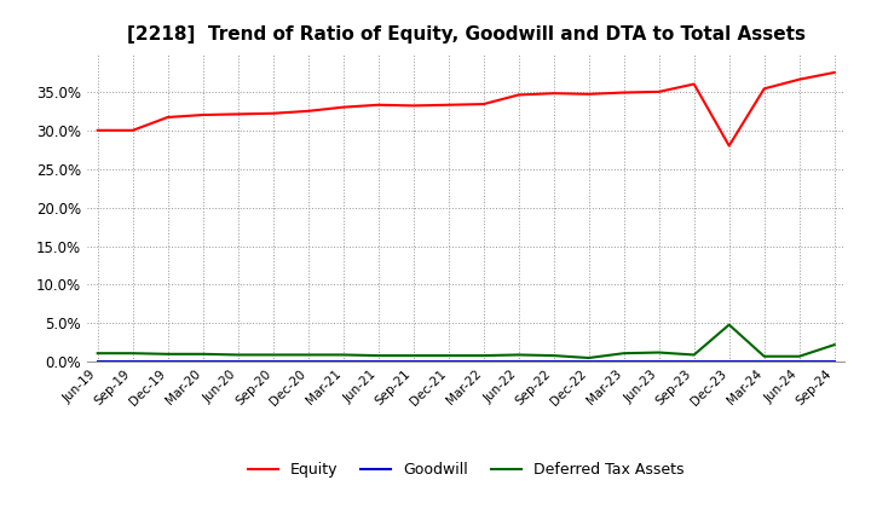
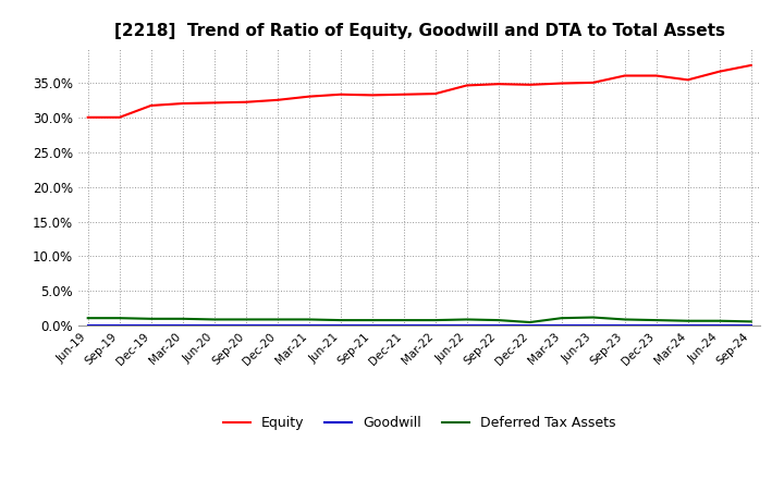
Equity/Dec-23: 28.0% -> 36.0%
Deferred Tax Assets/Dec-23: 4.8% -> 0.8%
Deferred Tax Assets/Sep-24: 2.2% -> 0.6%
